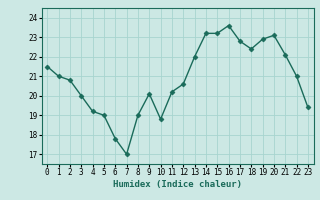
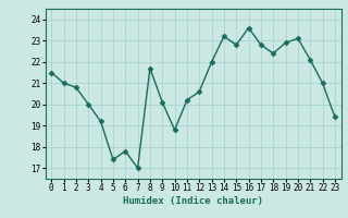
5: 19.0 -> 17.4
8: 19.0 -> 21.7
15: 23.2 -> 22.8
